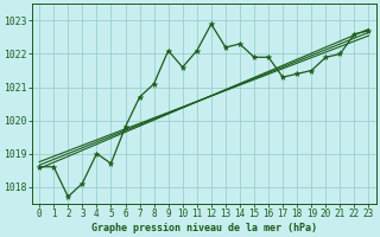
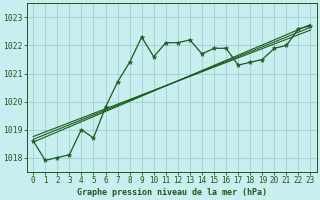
1: 1018.6 -> 1017.9
2: 1017.7 -> 1018.0
8: 1021.1 -> 1021.4
9: 1022.1 -> 1022.3
12: 1022.9 -> 1022.1
14: 1022.3 -> 1021.7
